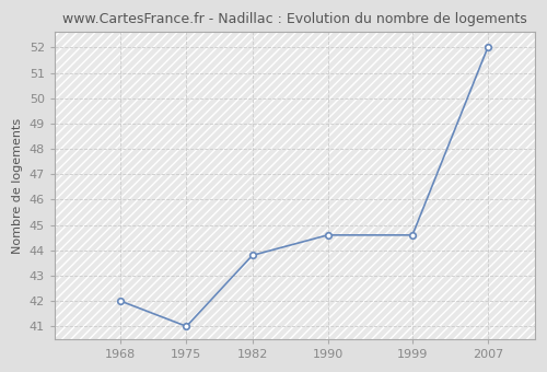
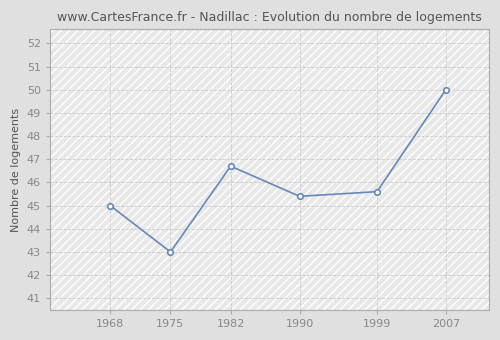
1968: 42.0 -> 45.0
1975: 41.0 -> 43.0
1982: 43.8 -> 46.7
1990: 44.6 -> 45.4
1999: 44.6 -> 45.6
2007: 52.0 -> 50.0
